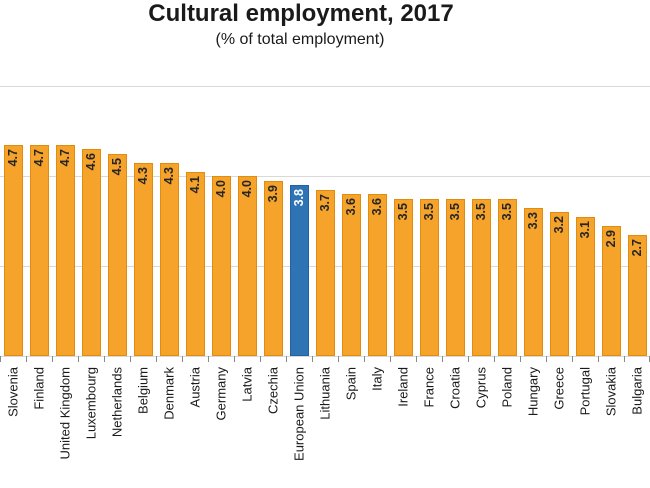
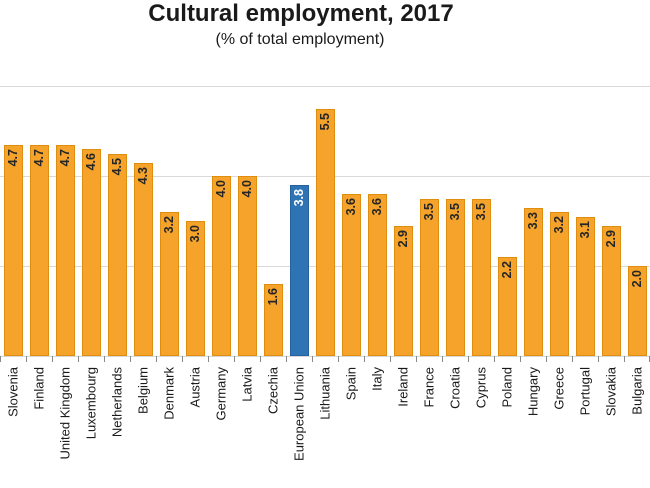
Denmark: 4.3 -> 3.2
Austria: 4.1 -> 3.0
Czechia: 3.9 -> 1.6
Lithuania: 3.7 -> 5.5
Ireland: 3.5 -> 2.9
Poland: 3.5 -> 2.2
Bulgaria: 2.7 -> 2.0
